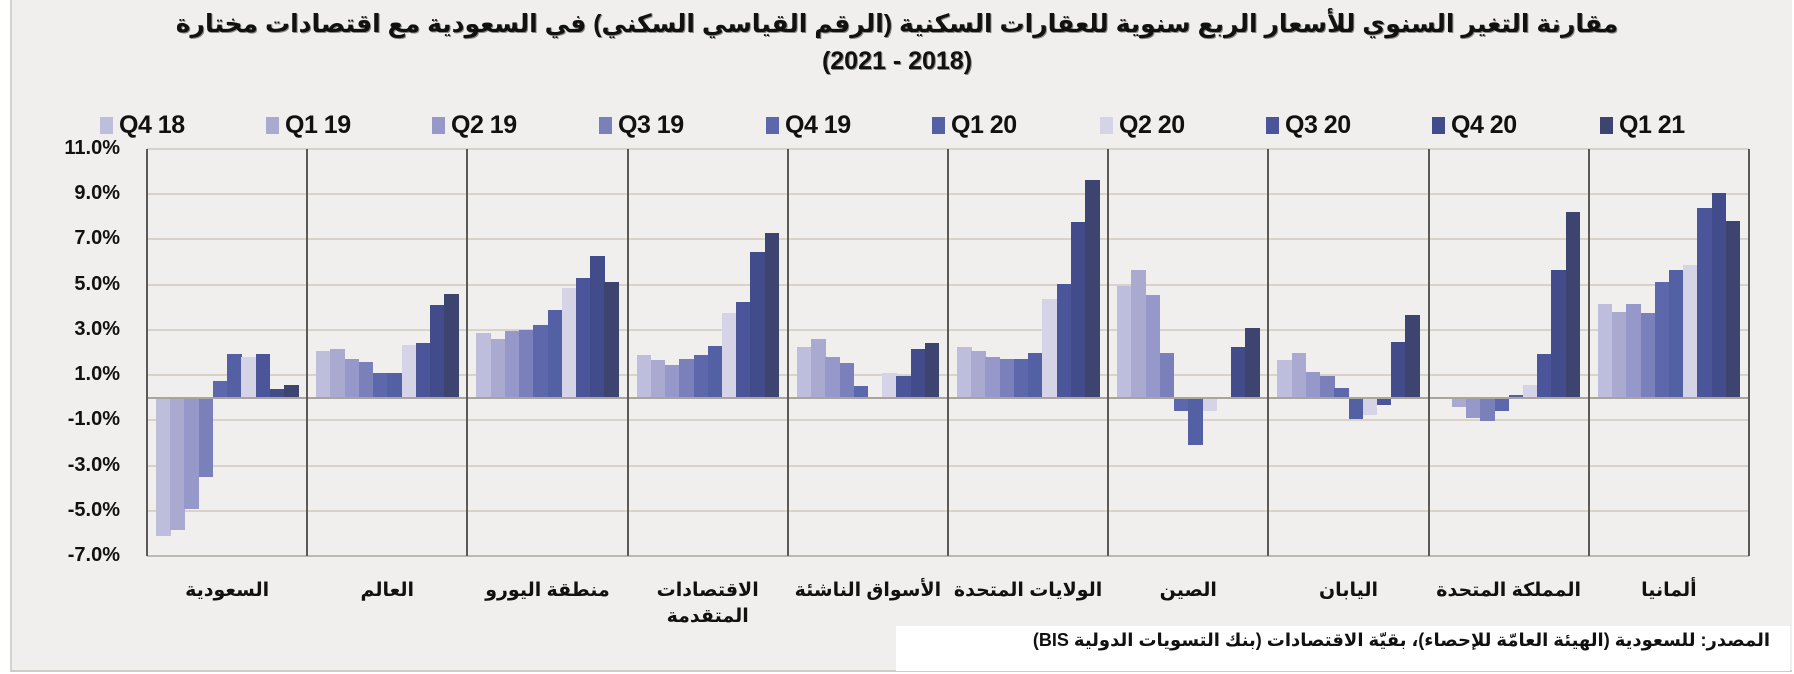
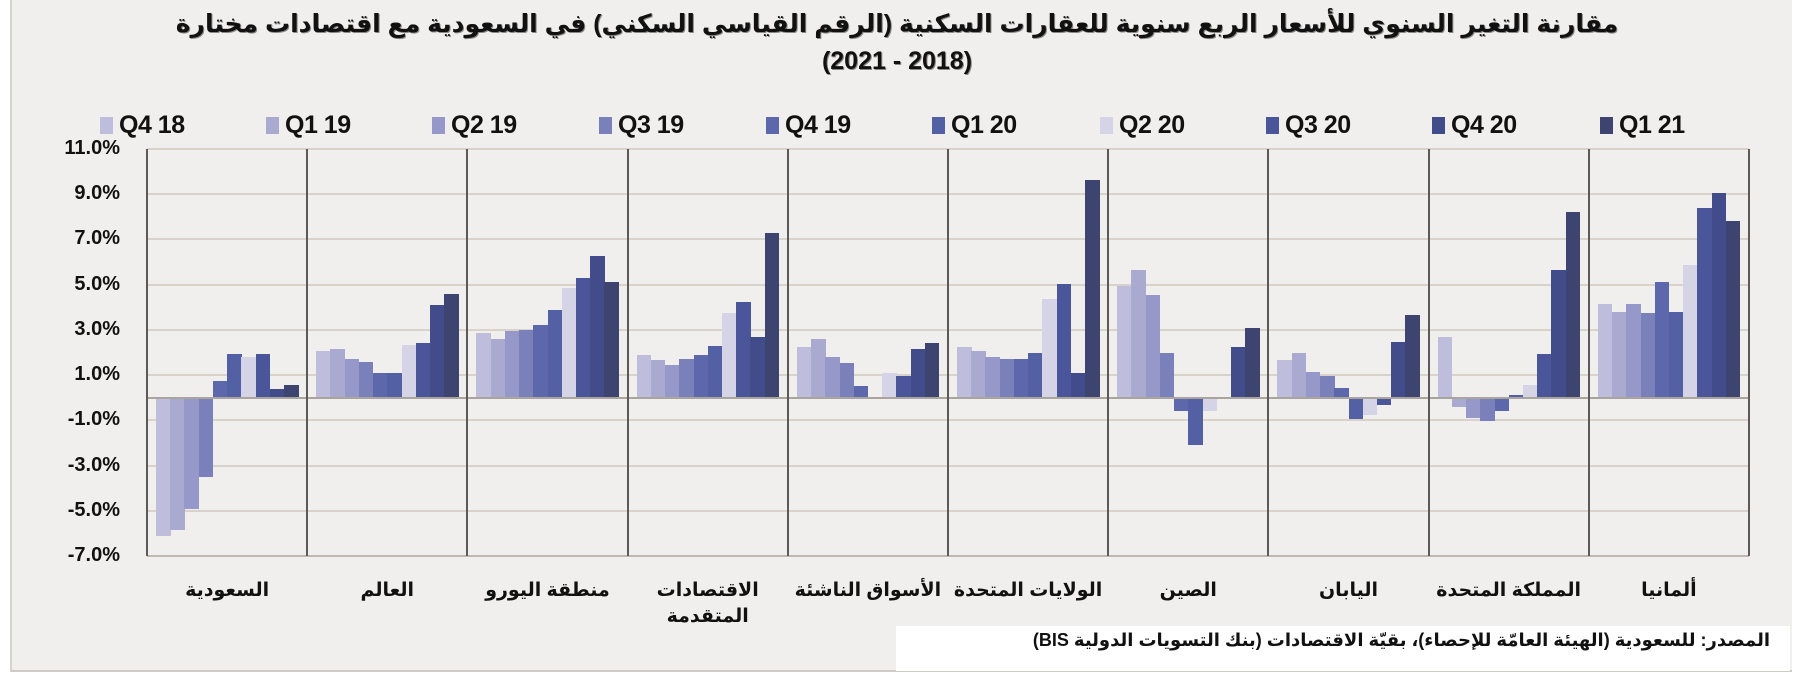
Q4 20/الاقتصادات المتقدمة: 6.5% -> 2.7%
Q4 20/الولايات المتحدة: 7.8% -> 1.1%
Q4 18/المملكة المتحدة: 0.1% -> 2.7%
Q1 20/ألمانيا: 5.7% -> 3.8%
